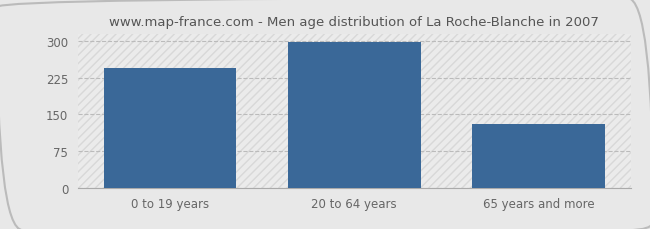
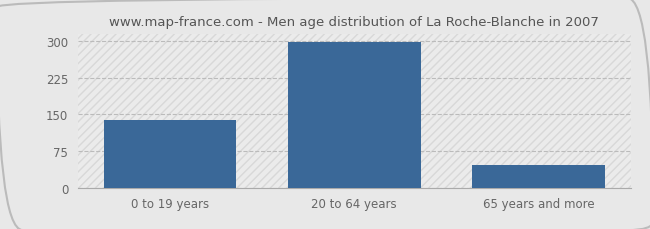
0 to 19 years: 245 -> 138
65 years and more: 130 -> 46
